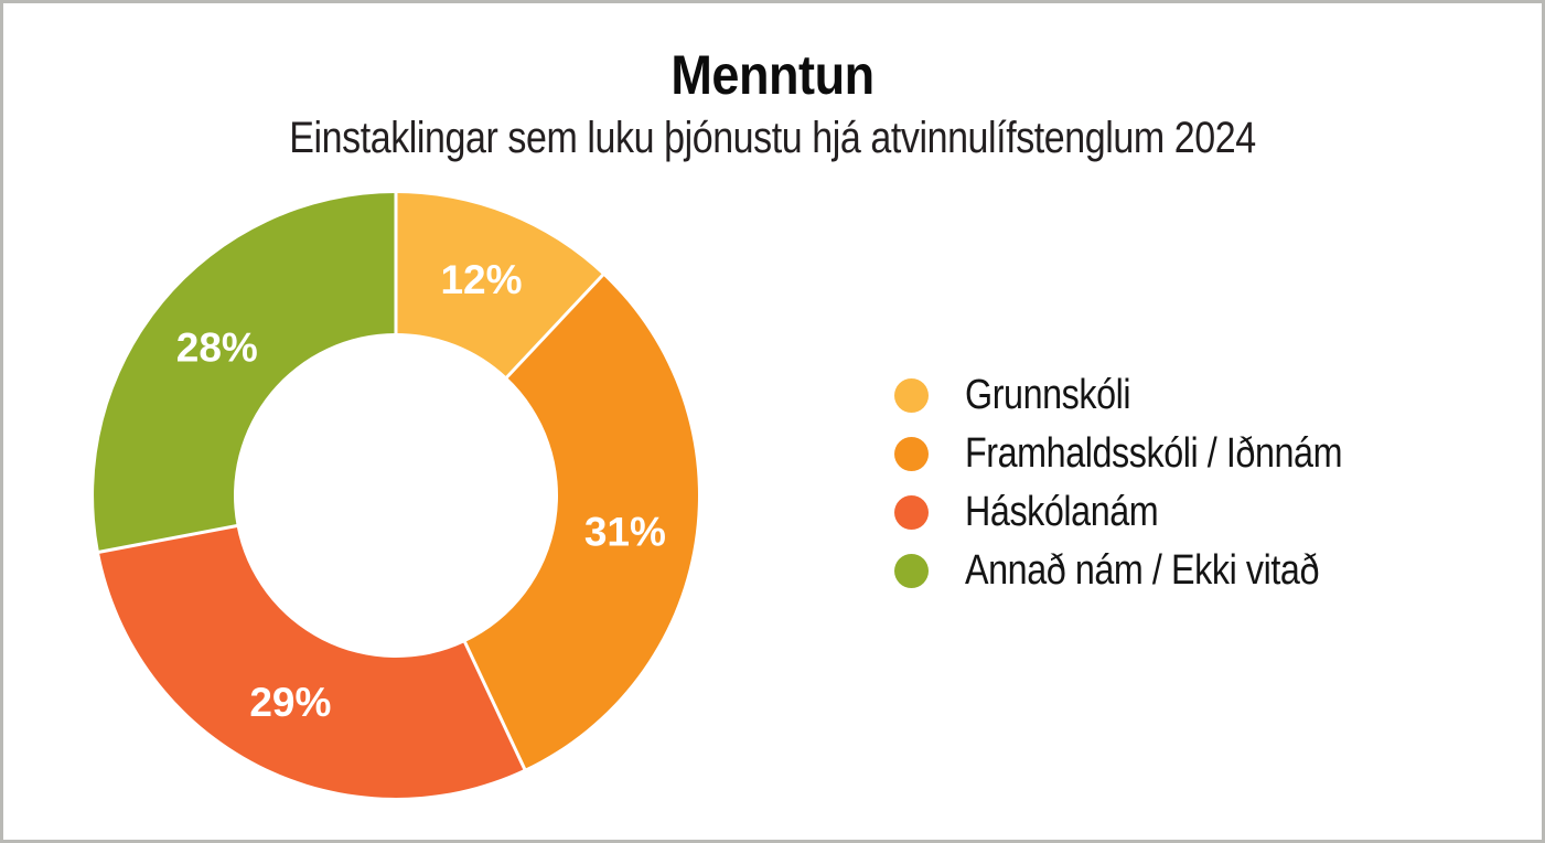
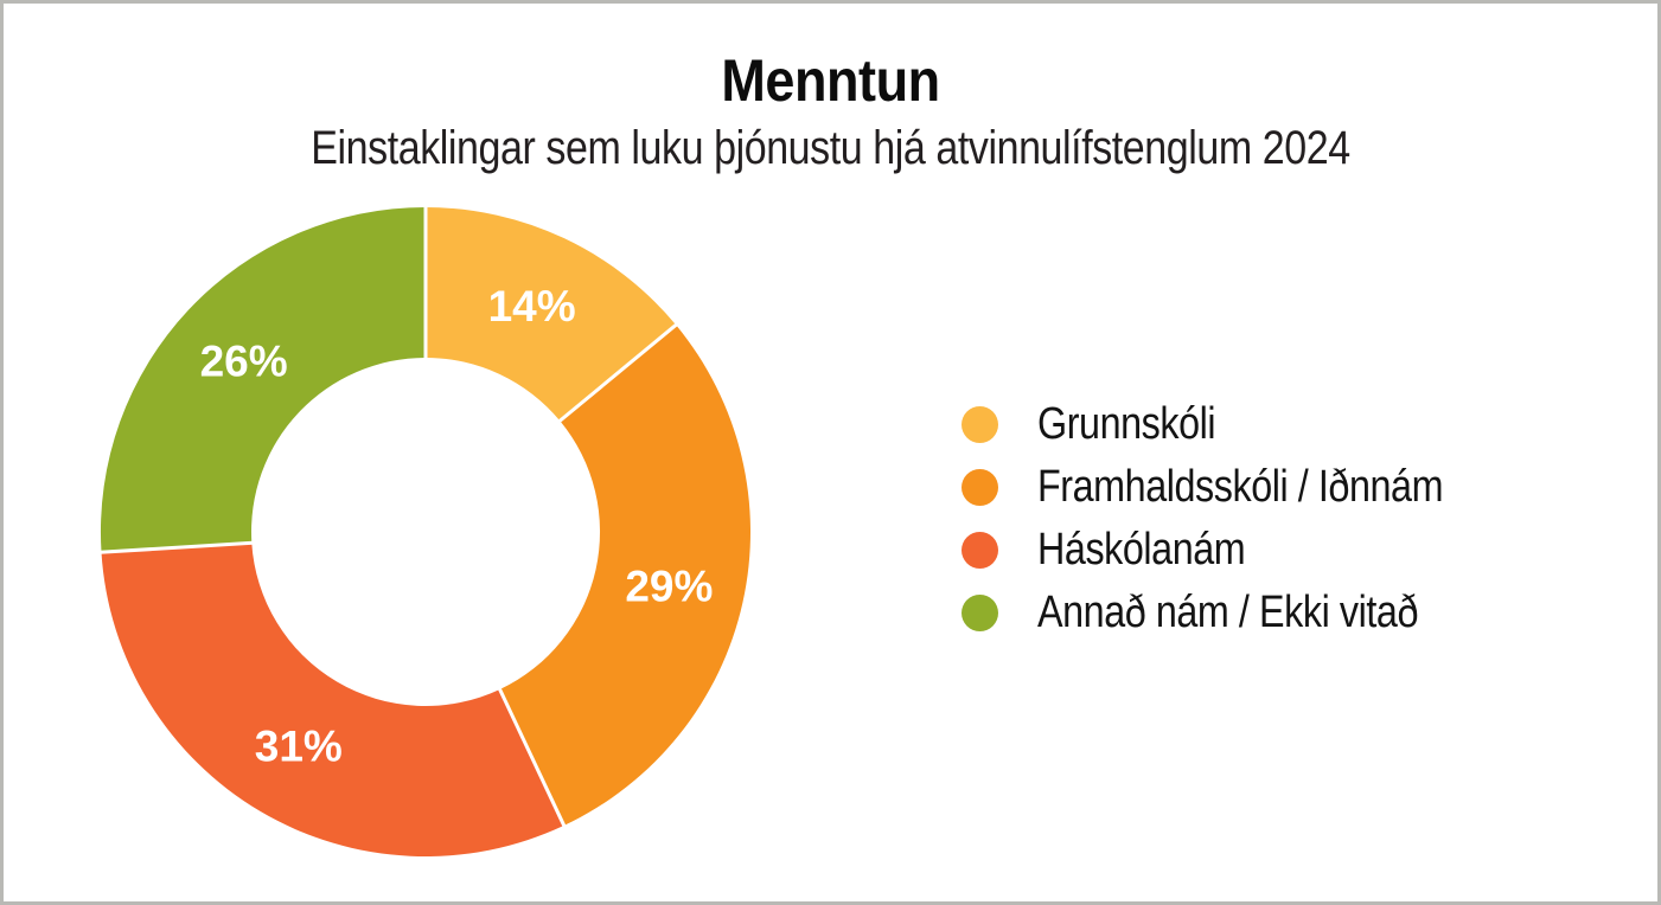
Grunnskóli: 12% -> 14%
Framhaldsskóli / Iðnnám: 31% -> 29%
Háskólanám: 29% -> 31%
Annað nám / Ekki vitað: 28% -> 26%
